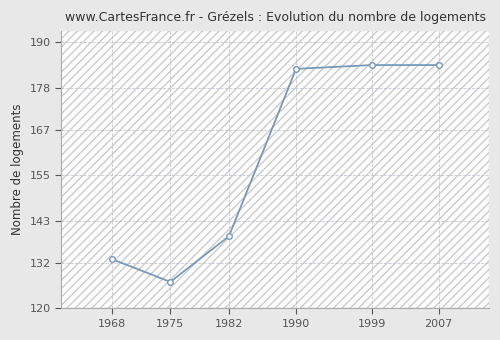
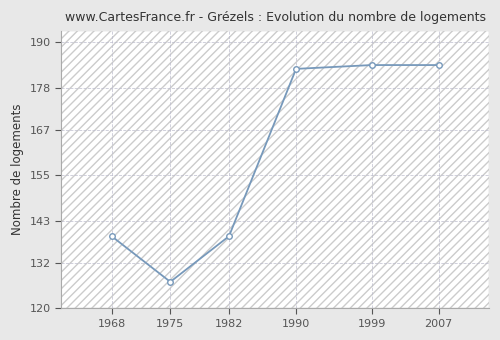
1968: 133 -> 139
